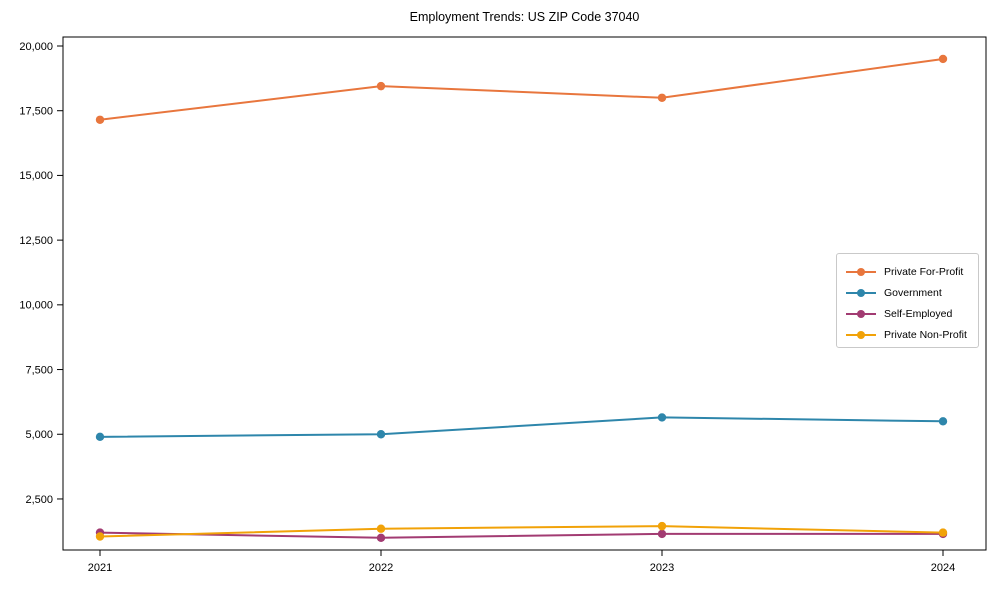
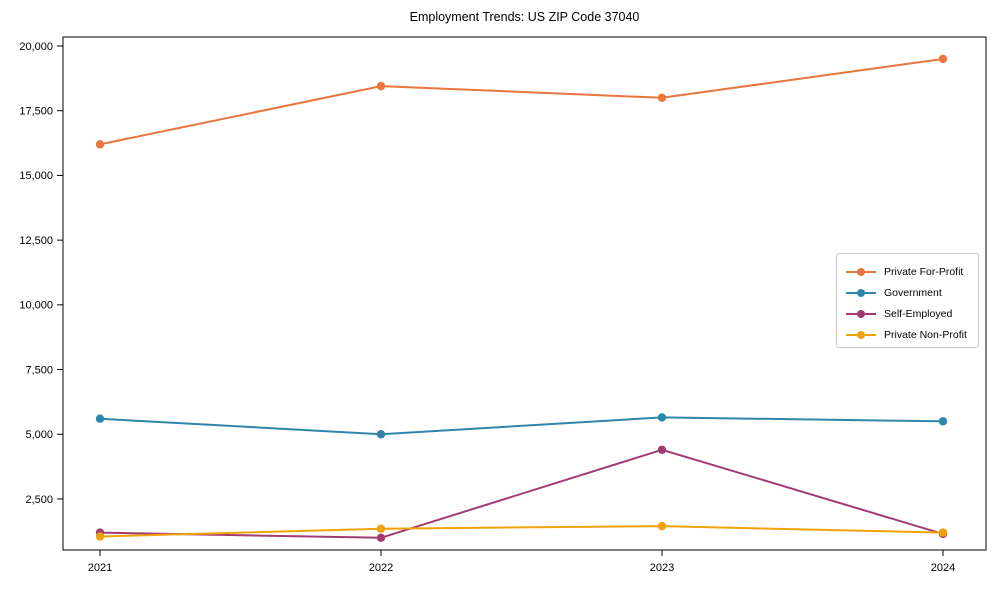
Private For-Profit/2021: 17200 -> 16200
Government/2021: 4900 -> 5600
Self-Employed/2023: 1200 -> 4400
